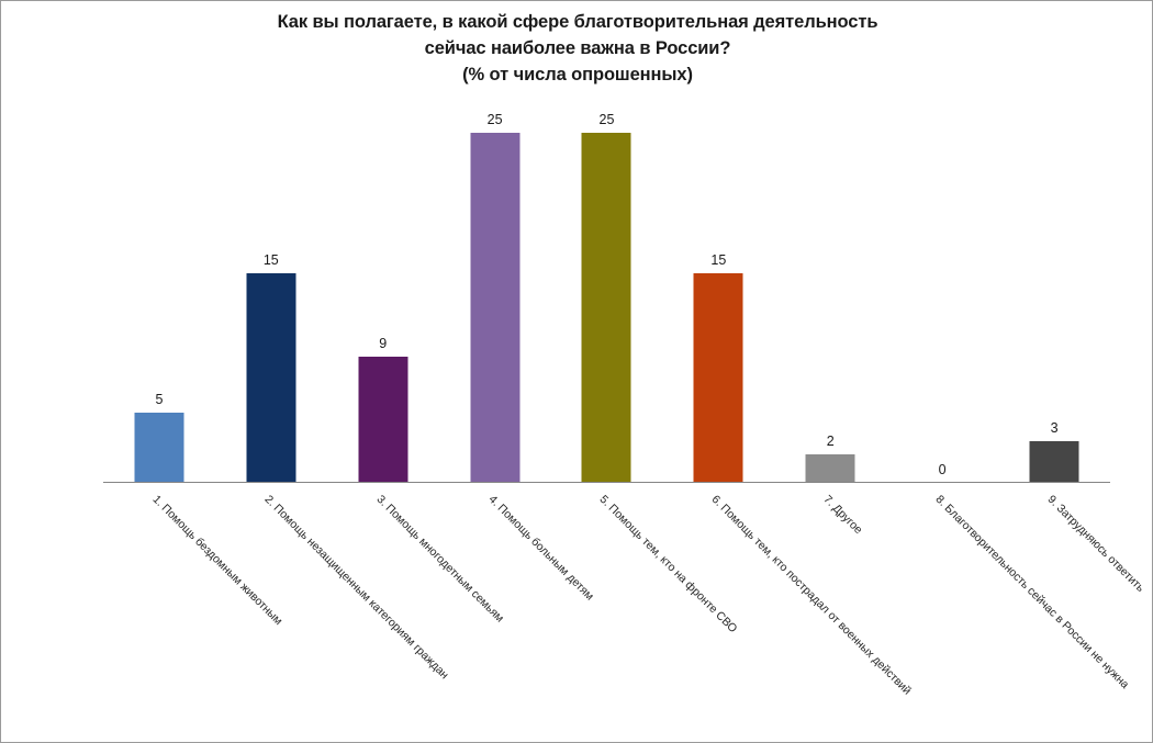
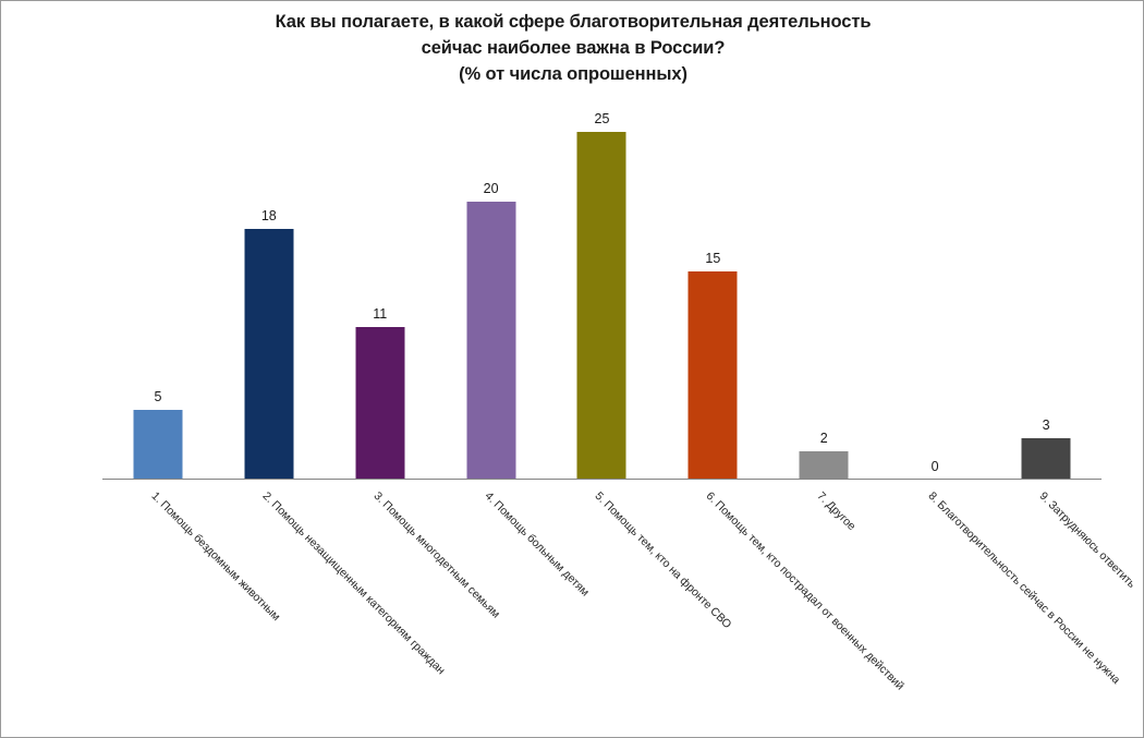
2. Помощь незащищенным категориям граждан: 15 -> 18
3. Помощь многодетным семьям: 9 -> 11
4. Помощь больным детям: 25 -> 20
